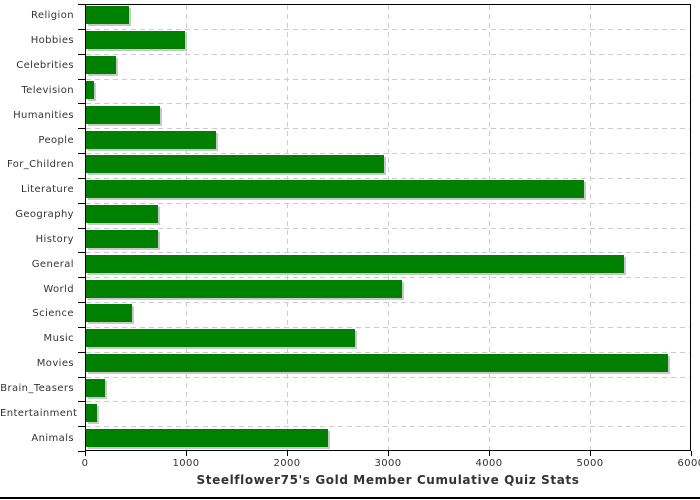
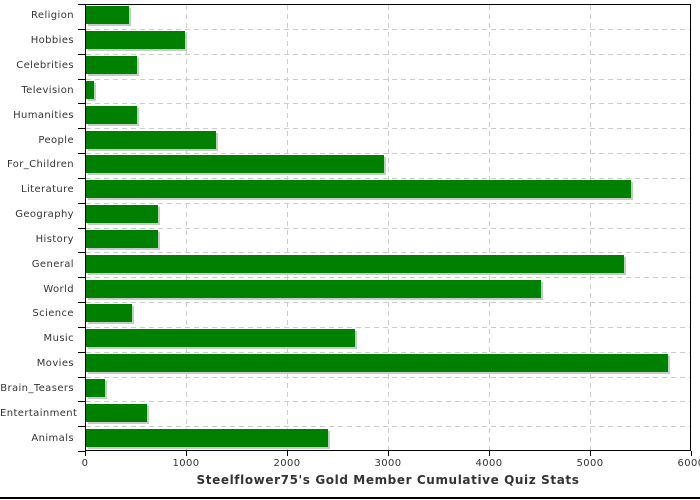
Celebrities: 300 -> 500
Humanities: 700 -> 500
Literature: 4900 -> 5400
World: 3100 -> 4500
Entertainment: 100 -> 600
